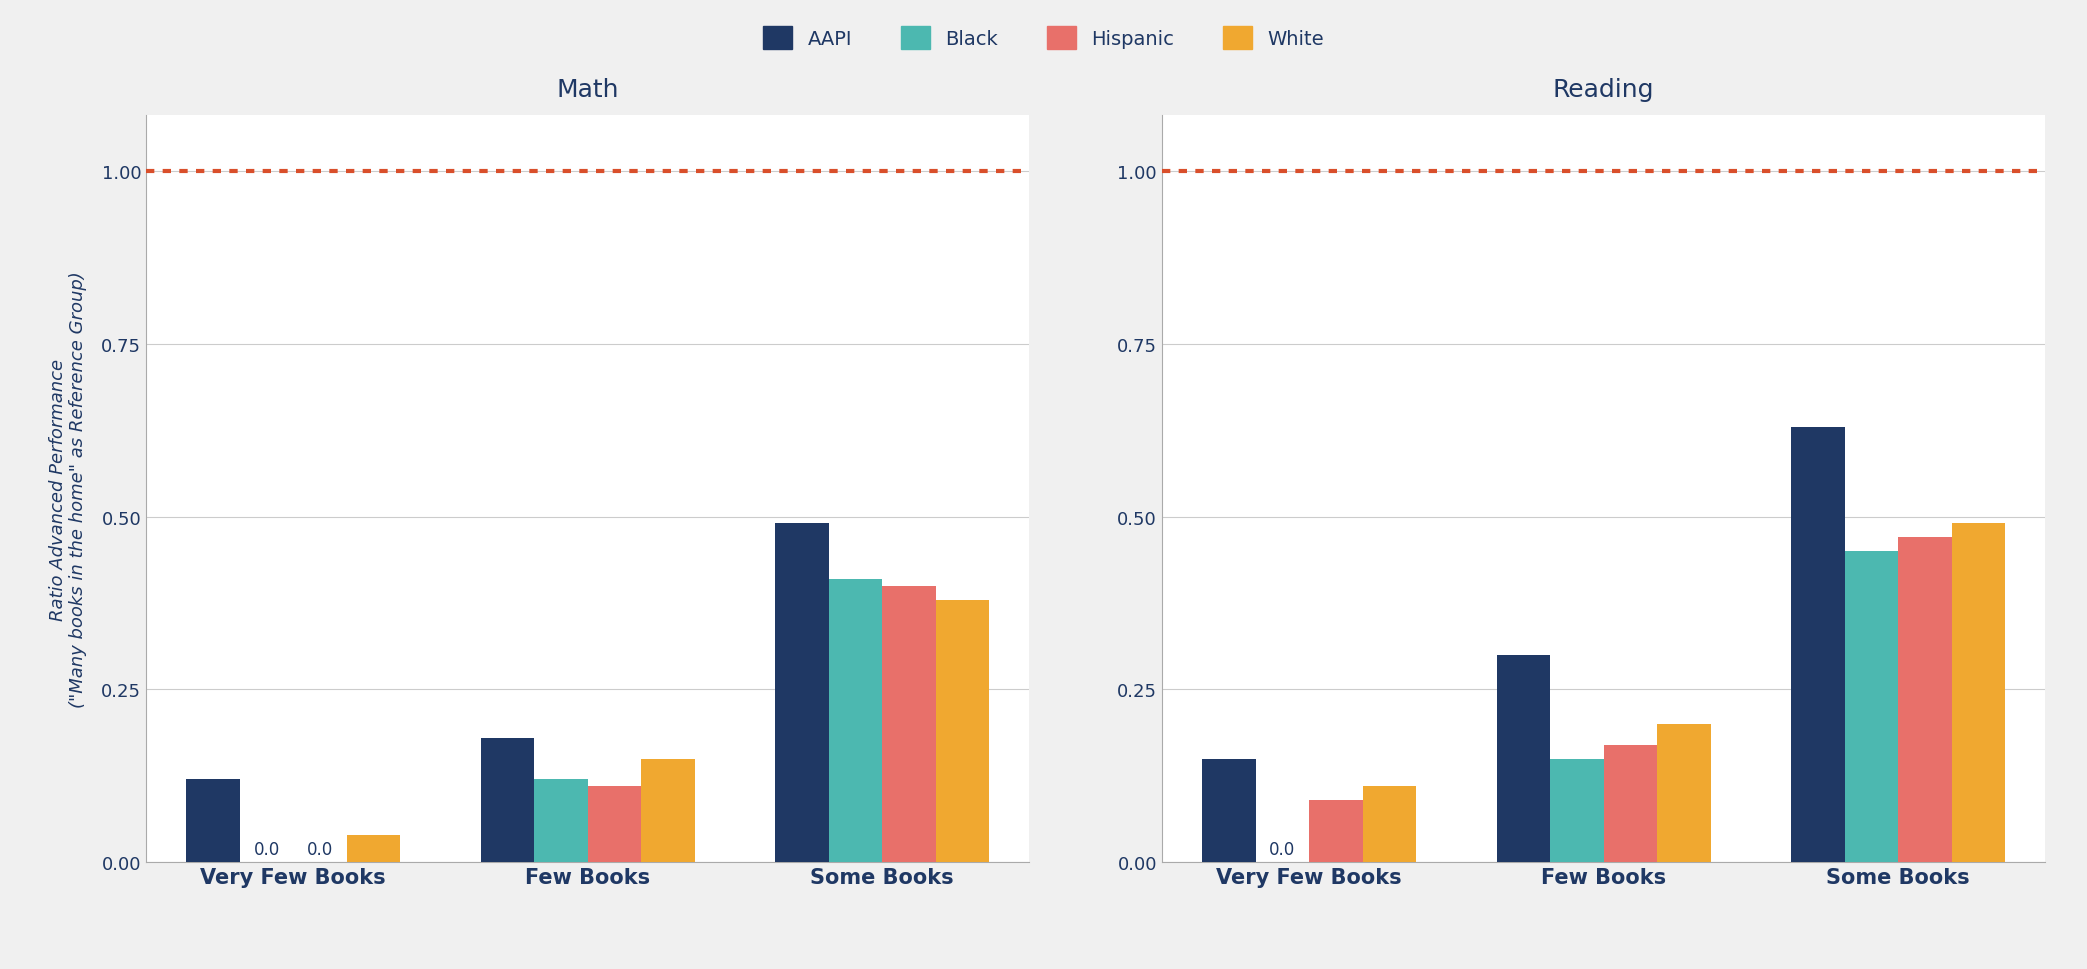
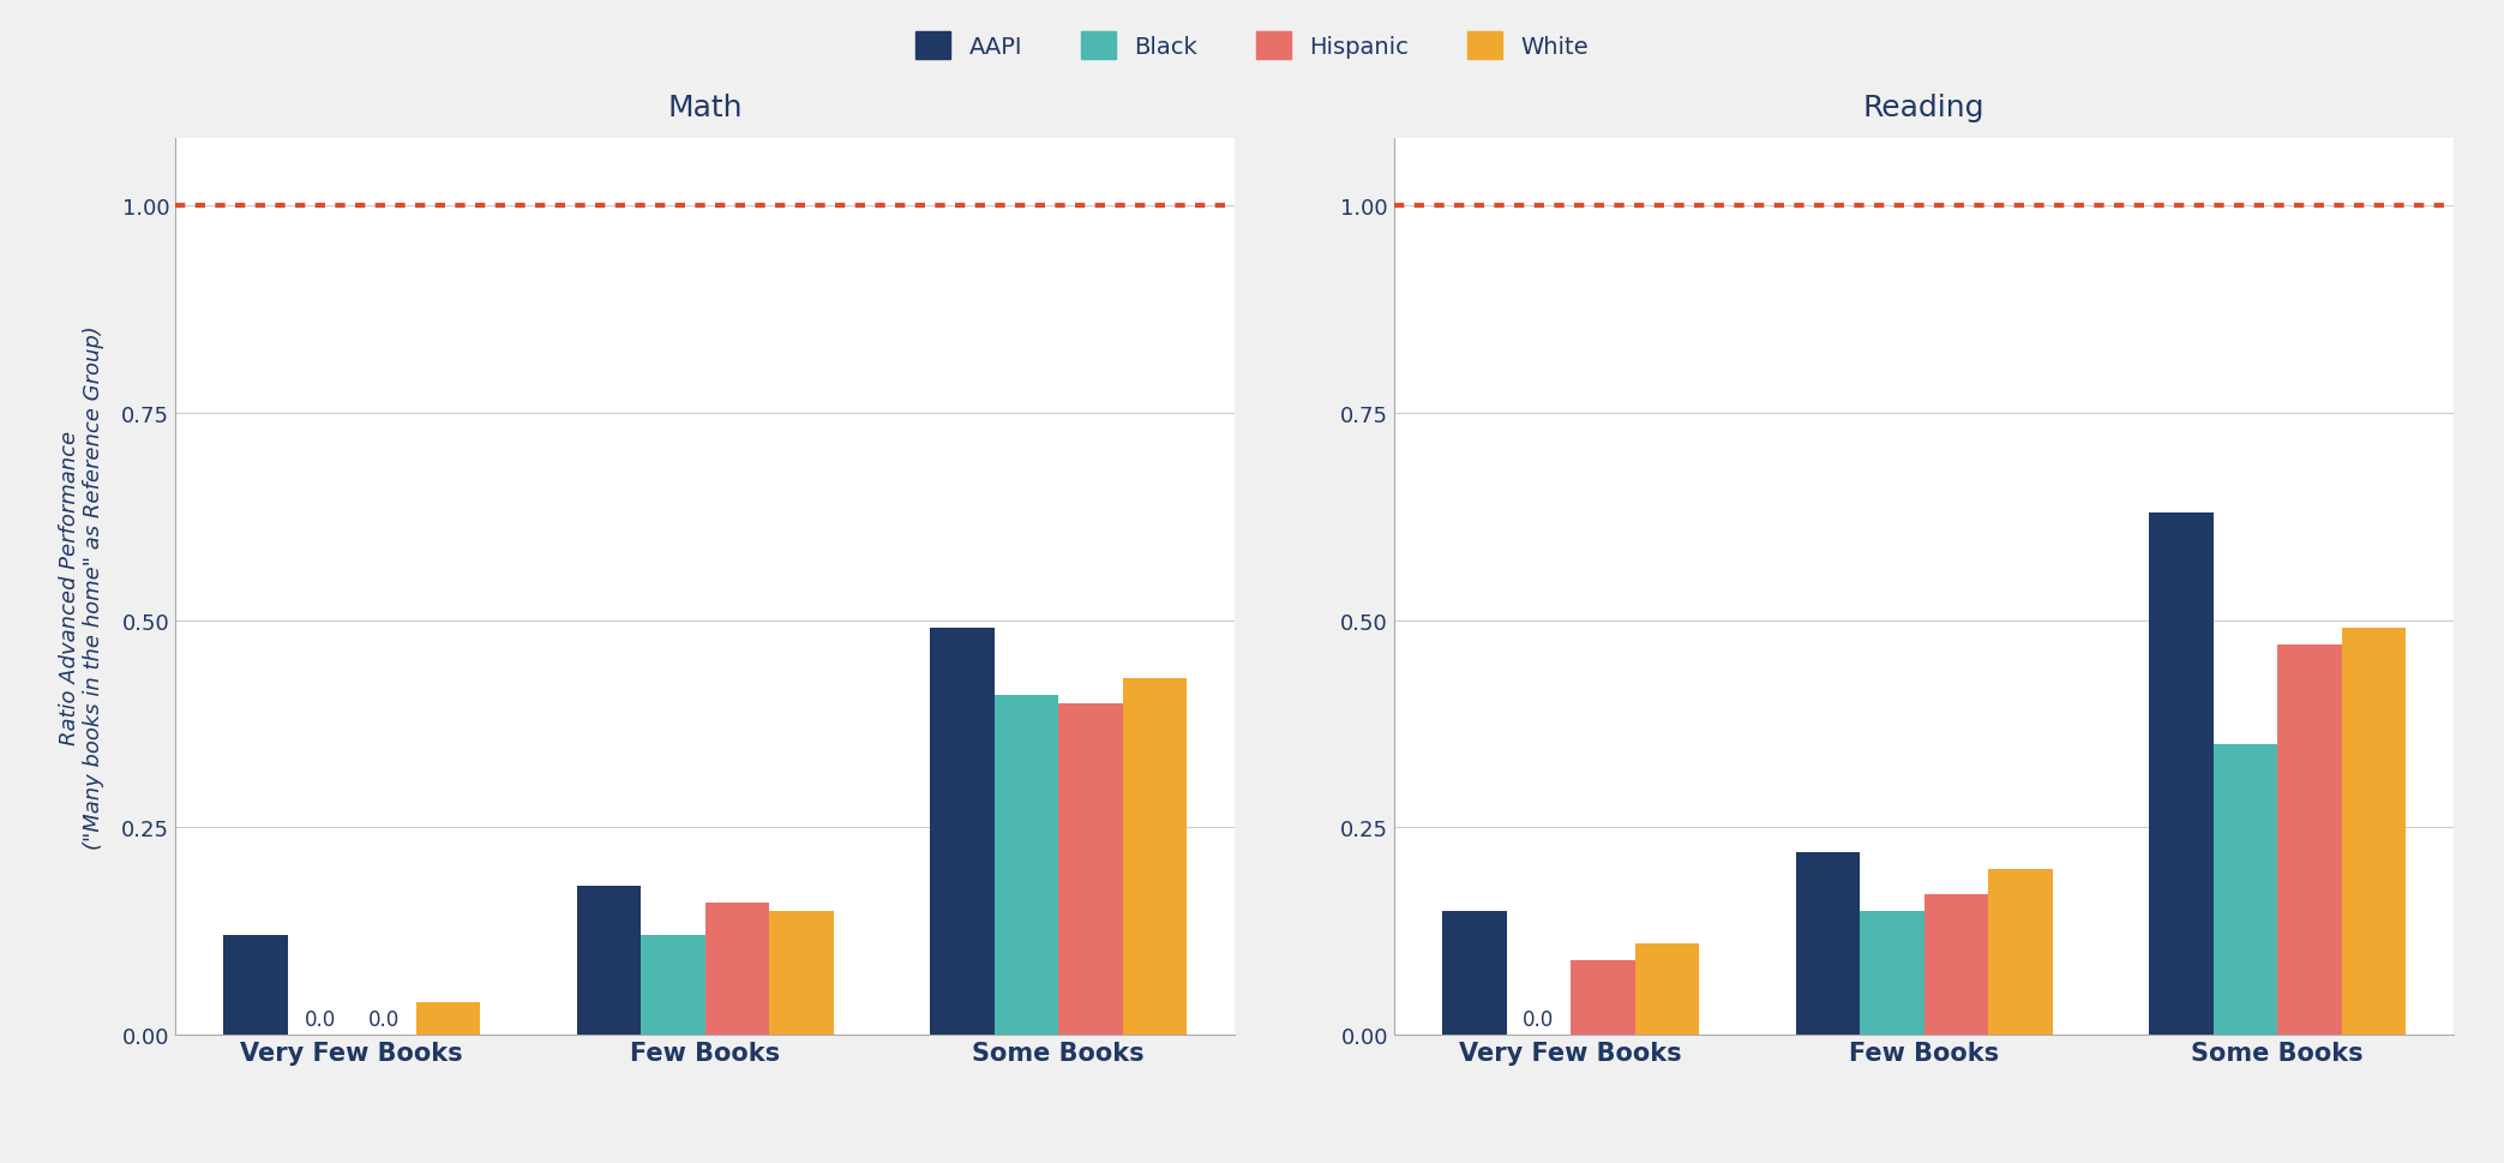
Math/Hispanic/Few Books: 0.11 -> 0.16
Math/White/Some Books: 0.38 -> 0.43
Reading/AAPI/Few Books: 0.30 -> 0.22
Reading/Black/Some Books: 0.45 -> 0.35
